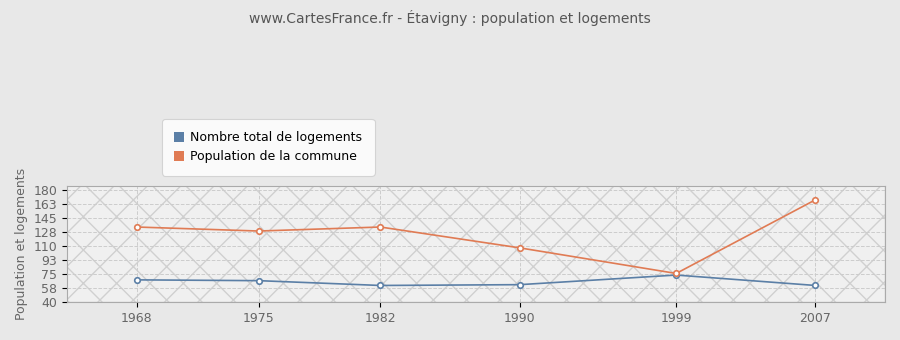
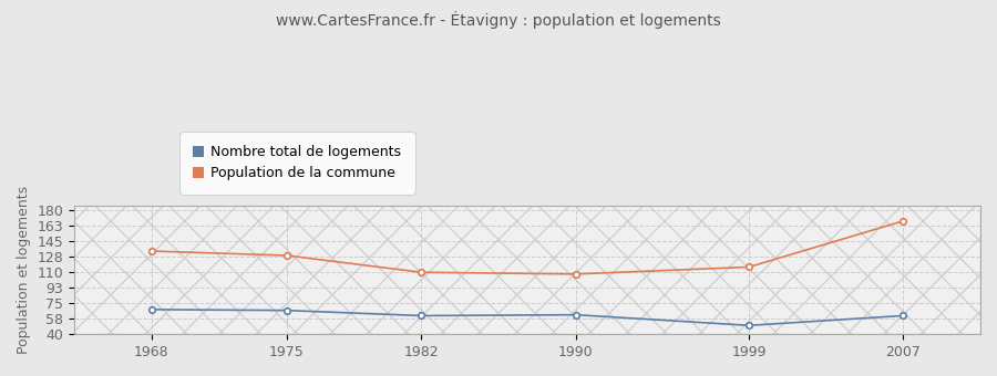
Population de la commune/1982: 134 -> 110
Nombre total de logements/1999: 74 -> 50
Population de la commune/1999: 76 -> 116
